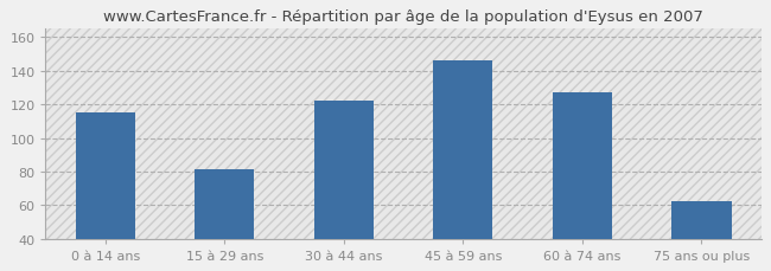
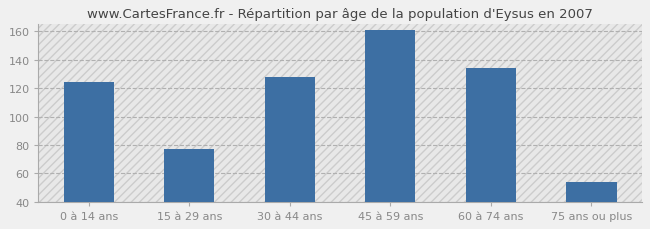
0 à 14 ans: 115 -> 124
15 à 29 ans: 81 -> 77
30 à 44 ans: 122 -> 128
45 à 59 ans: 146 -> 161
60 à 74 ans: 127 -> 134
75 ans ou plus: 62 -> 54
